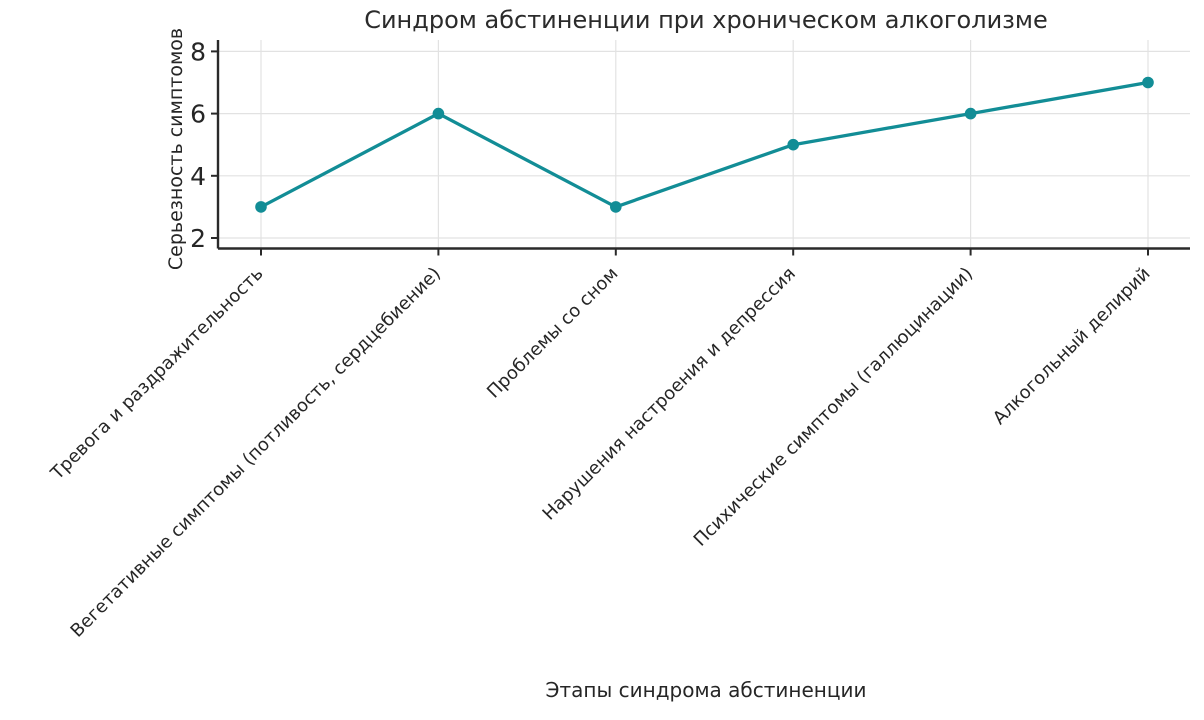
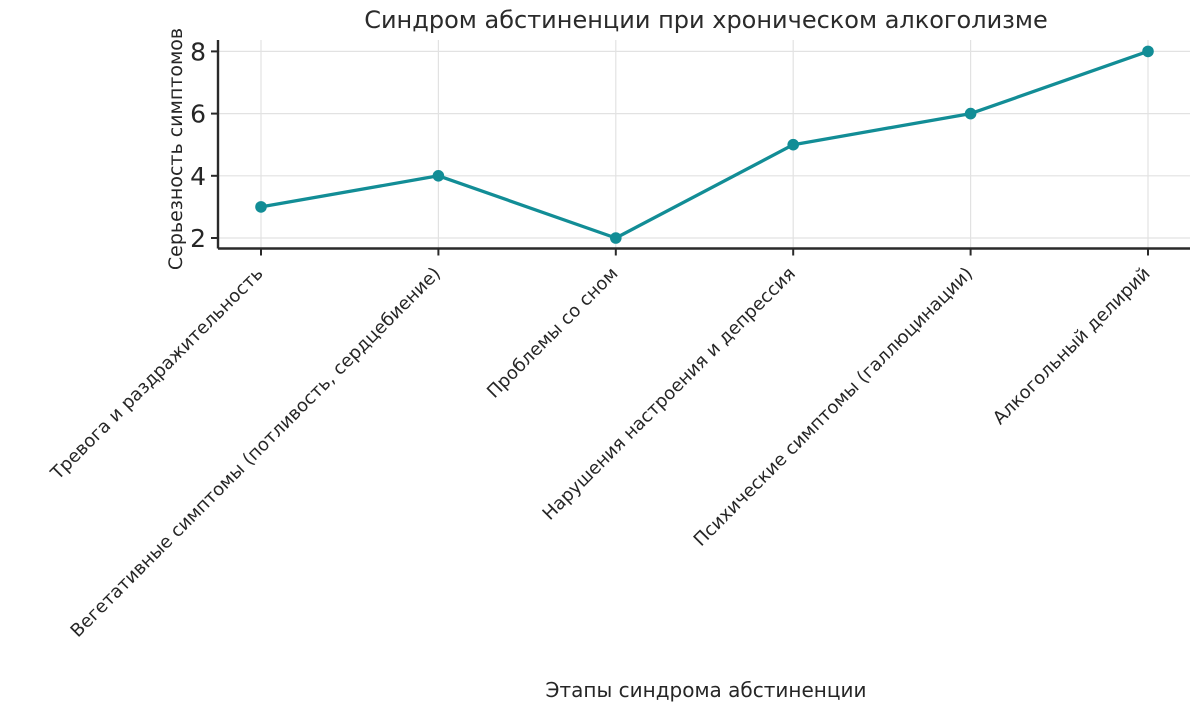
Вегетативные симптомы (потливость, сердцебиение): 6 -> 4
Проблемы со сном: 3 -> 2
Алкогольный делирий: 7 -> 8
